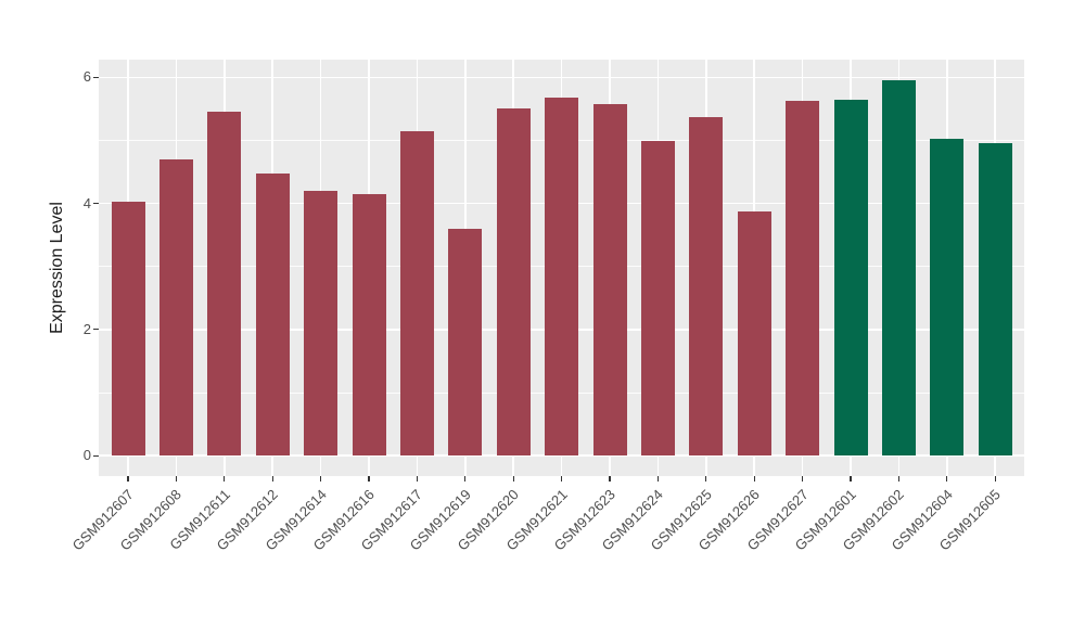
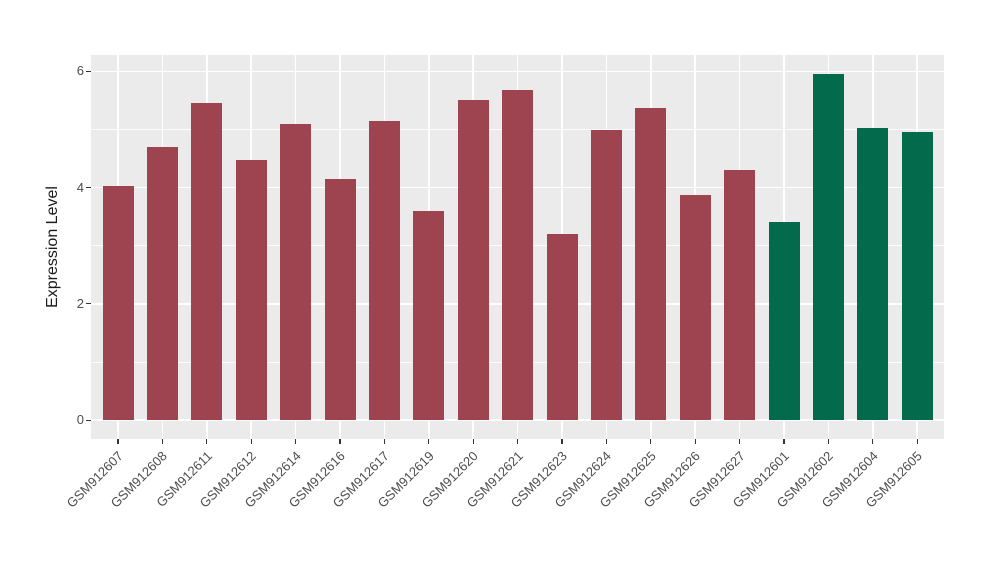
GSM912614: 4.2 -> 5.1
GSM912623: 5.6 -> 3.2
GSM912627: 5.6 -> 4.3
GSM912601: 5.6 -> 3.4
